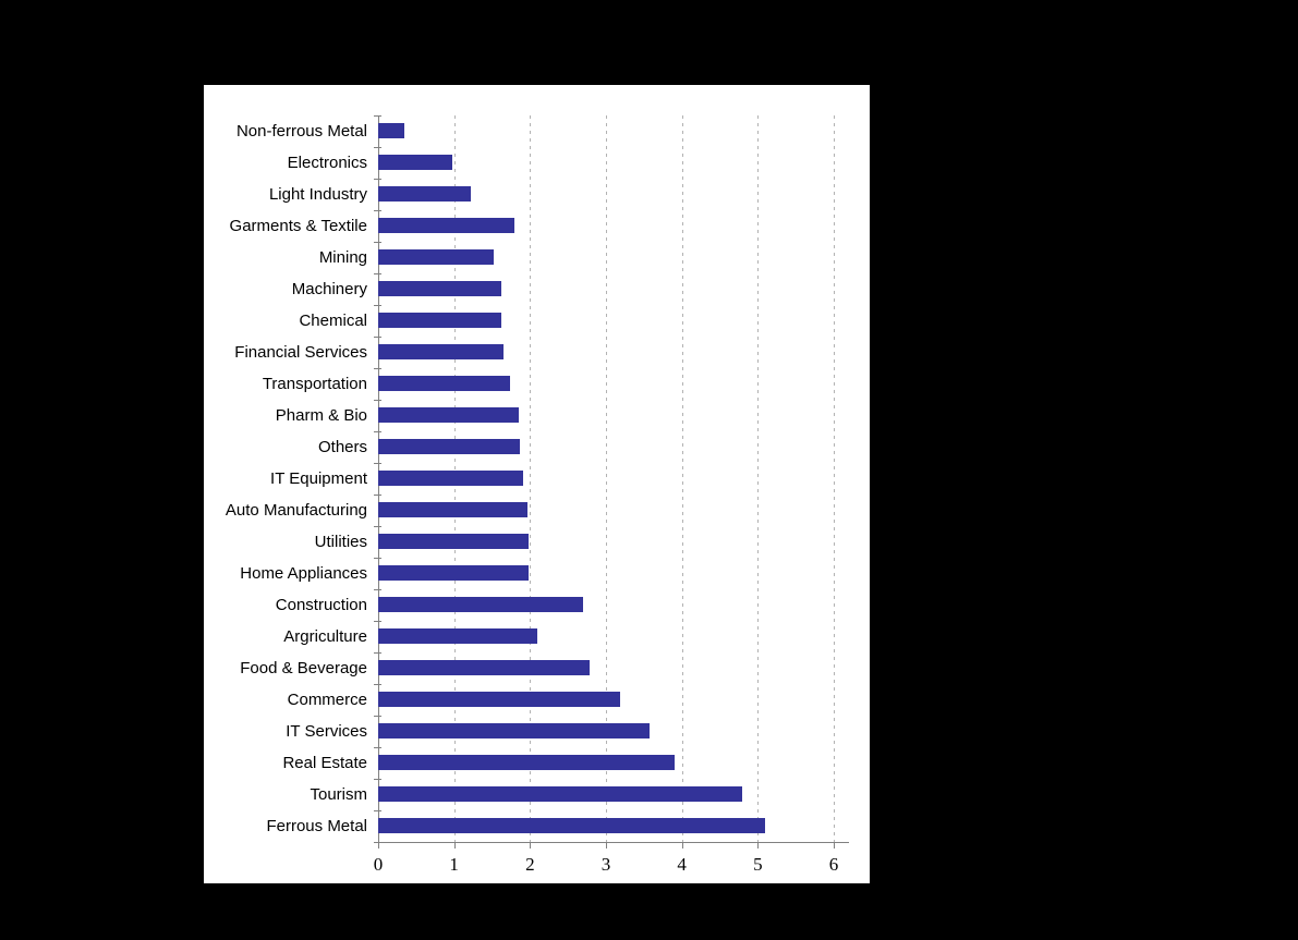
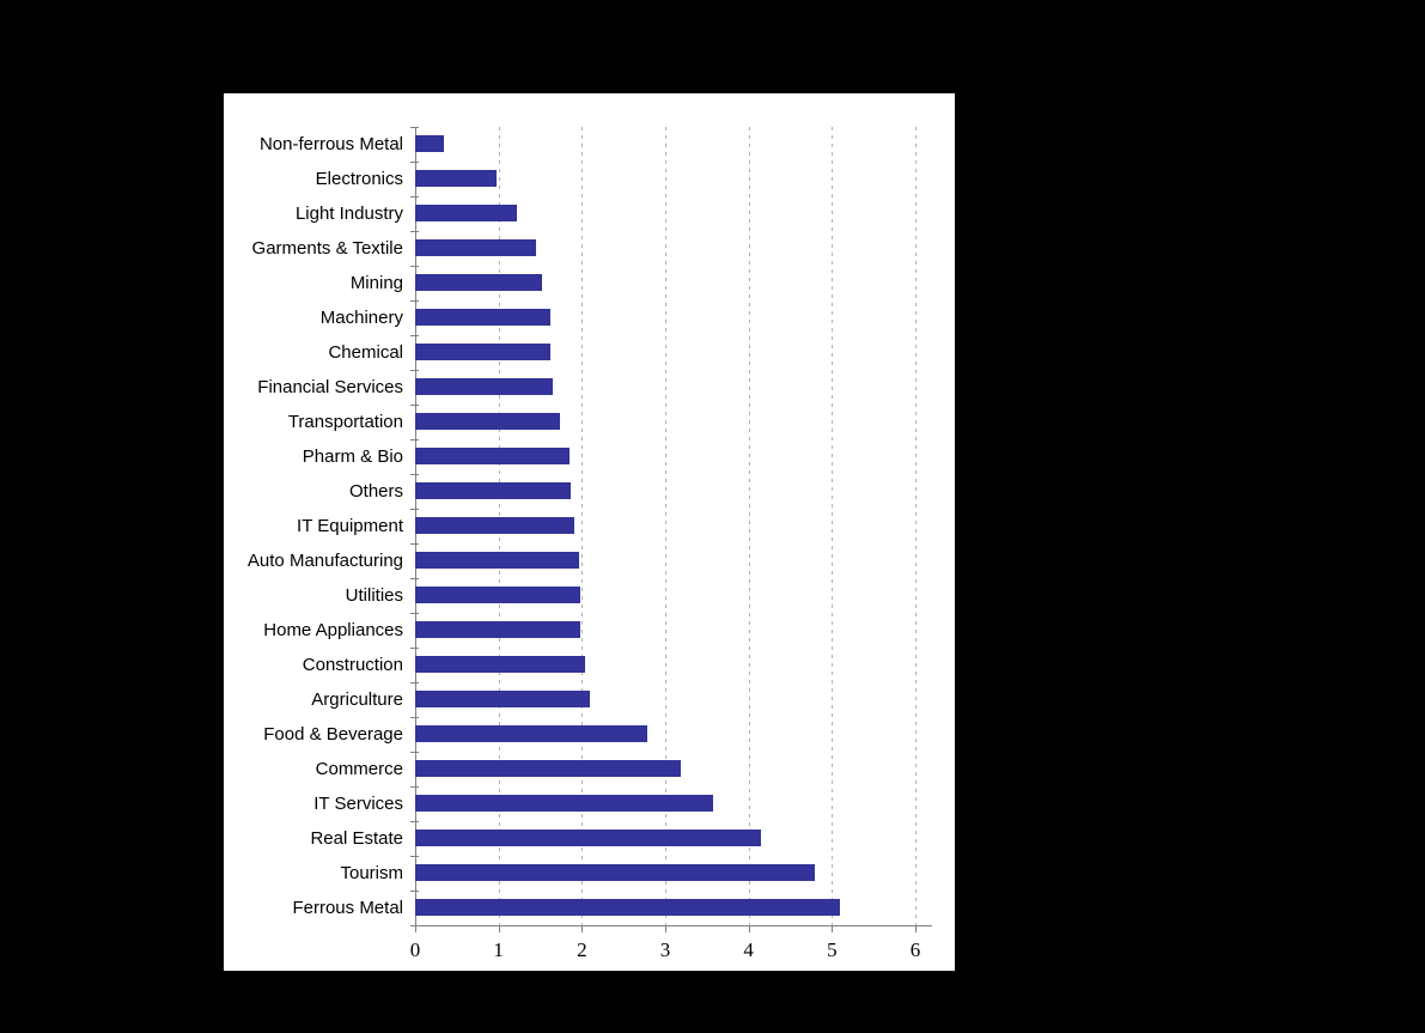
Garments & Textile: 1.8 -> 1.4
Construction: 2.7 -> 2.0
Real Estate: 3.9 -> 4.2
